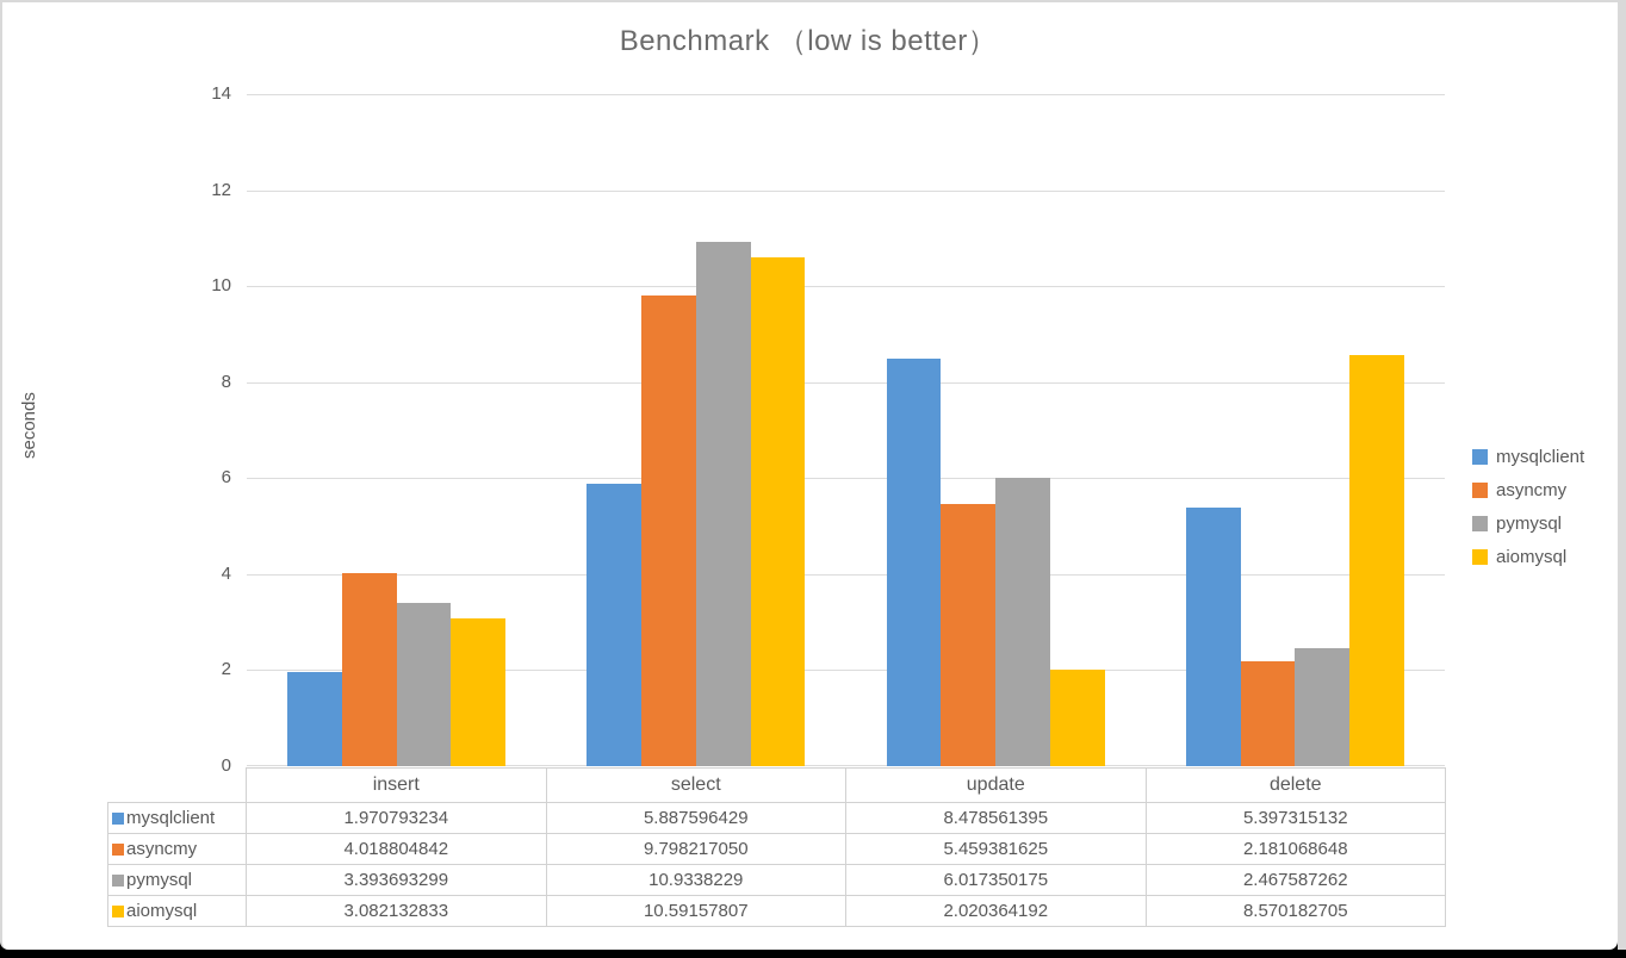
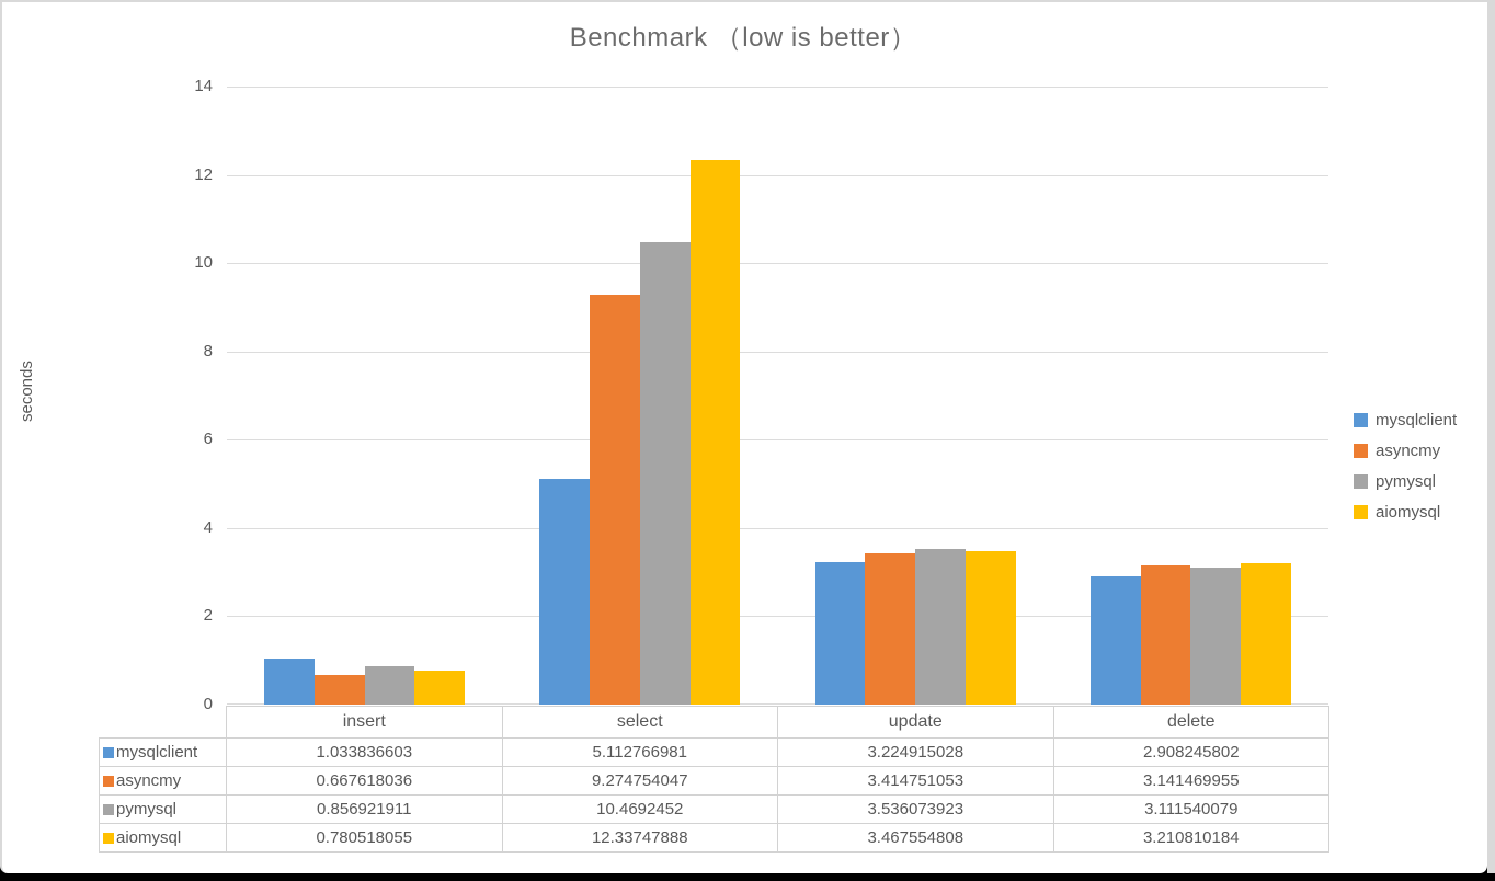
mysqlclient/insert: 1.970793234 -> 1.033836603
asyncmy/insert: 4.018804842 -> 0.667618036
pymysql/insert: 3.393693299 -> 0.856921911
aiomysql/insert: 3.082132833 -> 0.780518055
mysqlclient/select: 5.887596429 -> 5.112766981
asyncmy/select: 9.798217050 -> 9.274754047
pymysql/select: 10.9338229 -> 10.4692452
aiomysql/select: 10.59157807 -> 12.33747888
mysqlclient/update: 8.478561395 -> 3.224915028
asyncmy/update: 5.459381625 -> 3.414751053
pymysql/update: 6.017350175 -> 3.536073923
aiomysql/update: 2.020364192 -> 3.467554808
mysqlclient/delete: 5.397315132 -> 2.908245802
asyncmy/delete: 2.181068648 -> 3.141469955
pymysql/delete: 2.467587262 -> 3.111540079
aiomysql/delete: 8.570182705 -> 3.210810184
